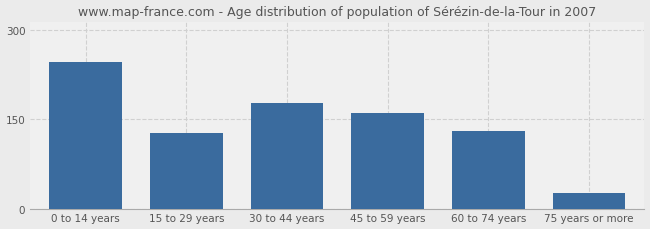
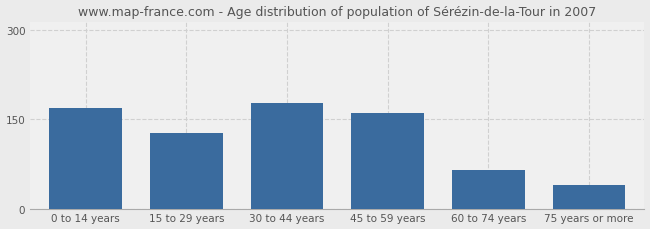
0 to 14 years: 246 -> 170
60 to 74 years: 130 -> 65
75 years or more: 26 -> 40
